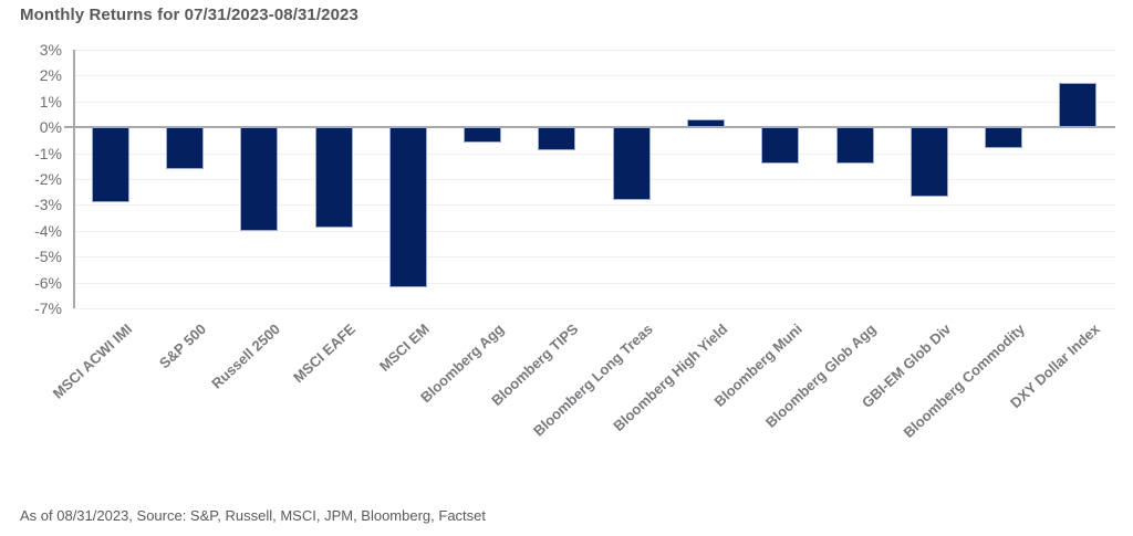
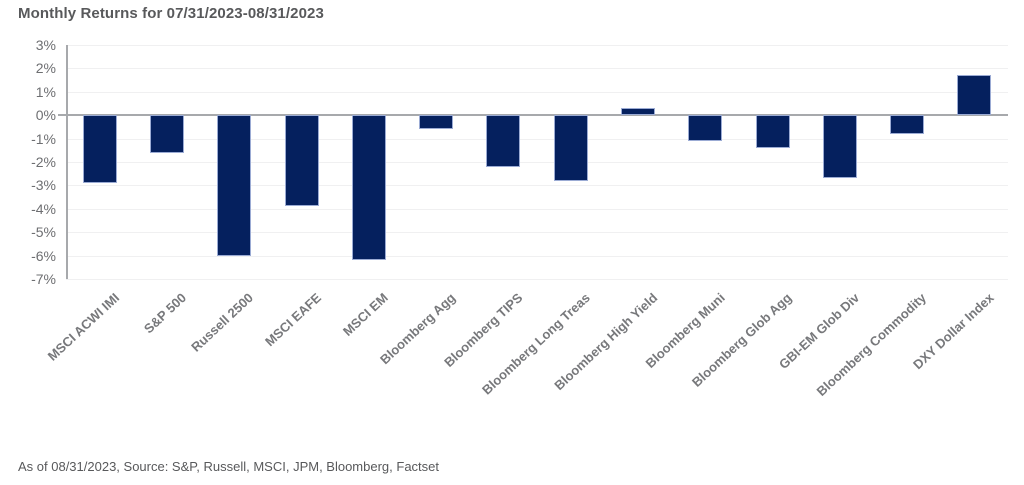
Russell 2500: -4.0% -> -6.0%
Bloomberg TIPS: -0.9% -> -2.2%
Bloomberg Muni: -1.4% -> -1.1%
